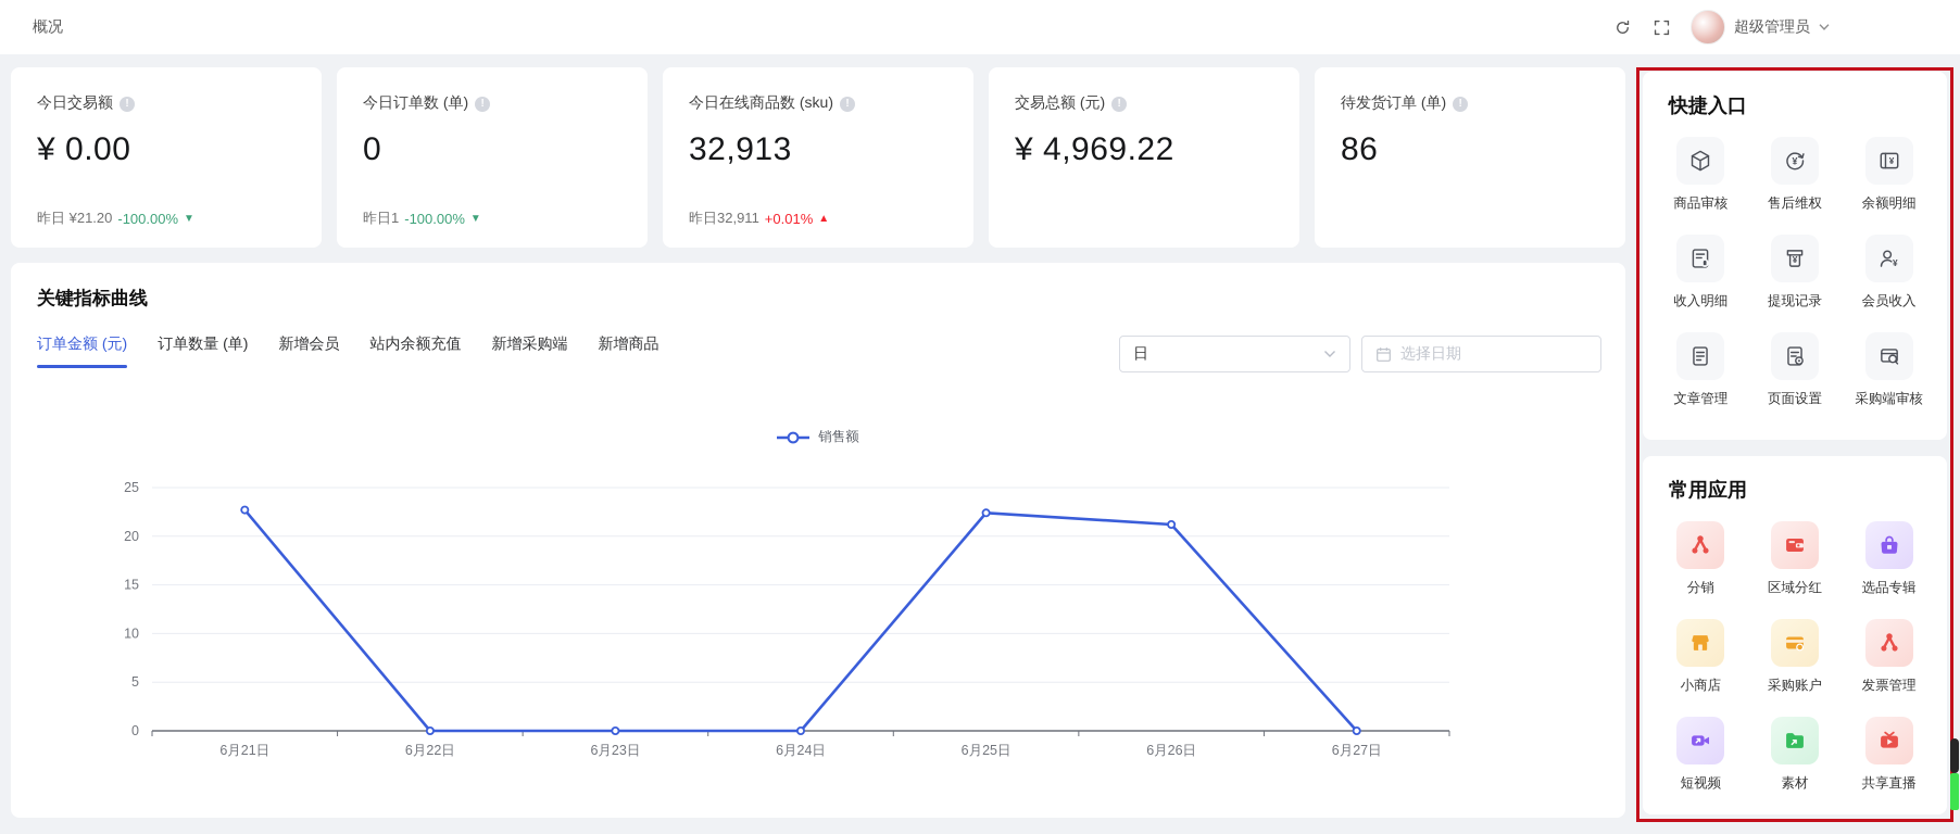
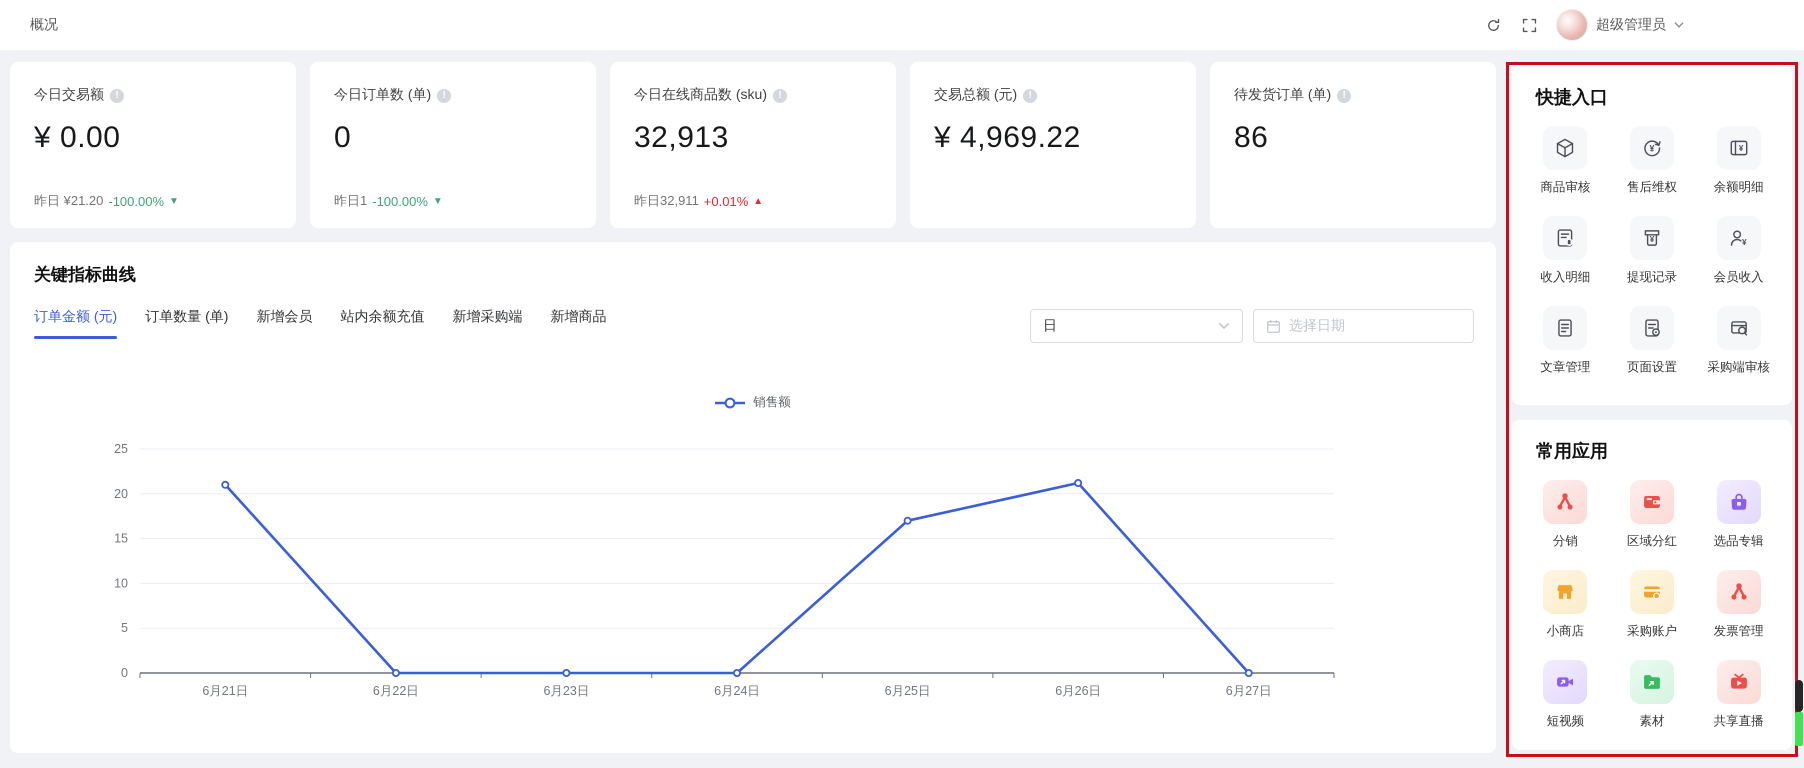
6月21日: 23 -> 21
6月25日: 22 -> 17
